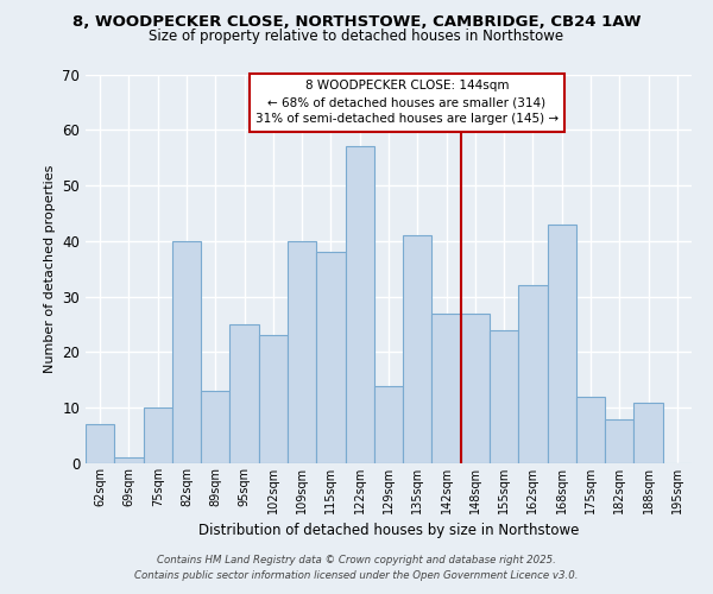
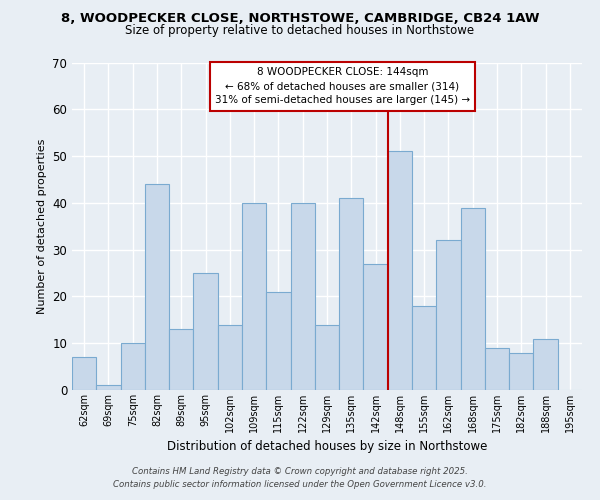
82sqm: 40 -> 44
102sqm: 23 -> 14
115sqm: 38 -> 21
122sqm: 57 -> 40
148sqm: 27 -> 51
155sqm: 24 -> 18
168sqm: 43 -> 39
175sqm: 12 -> 9
